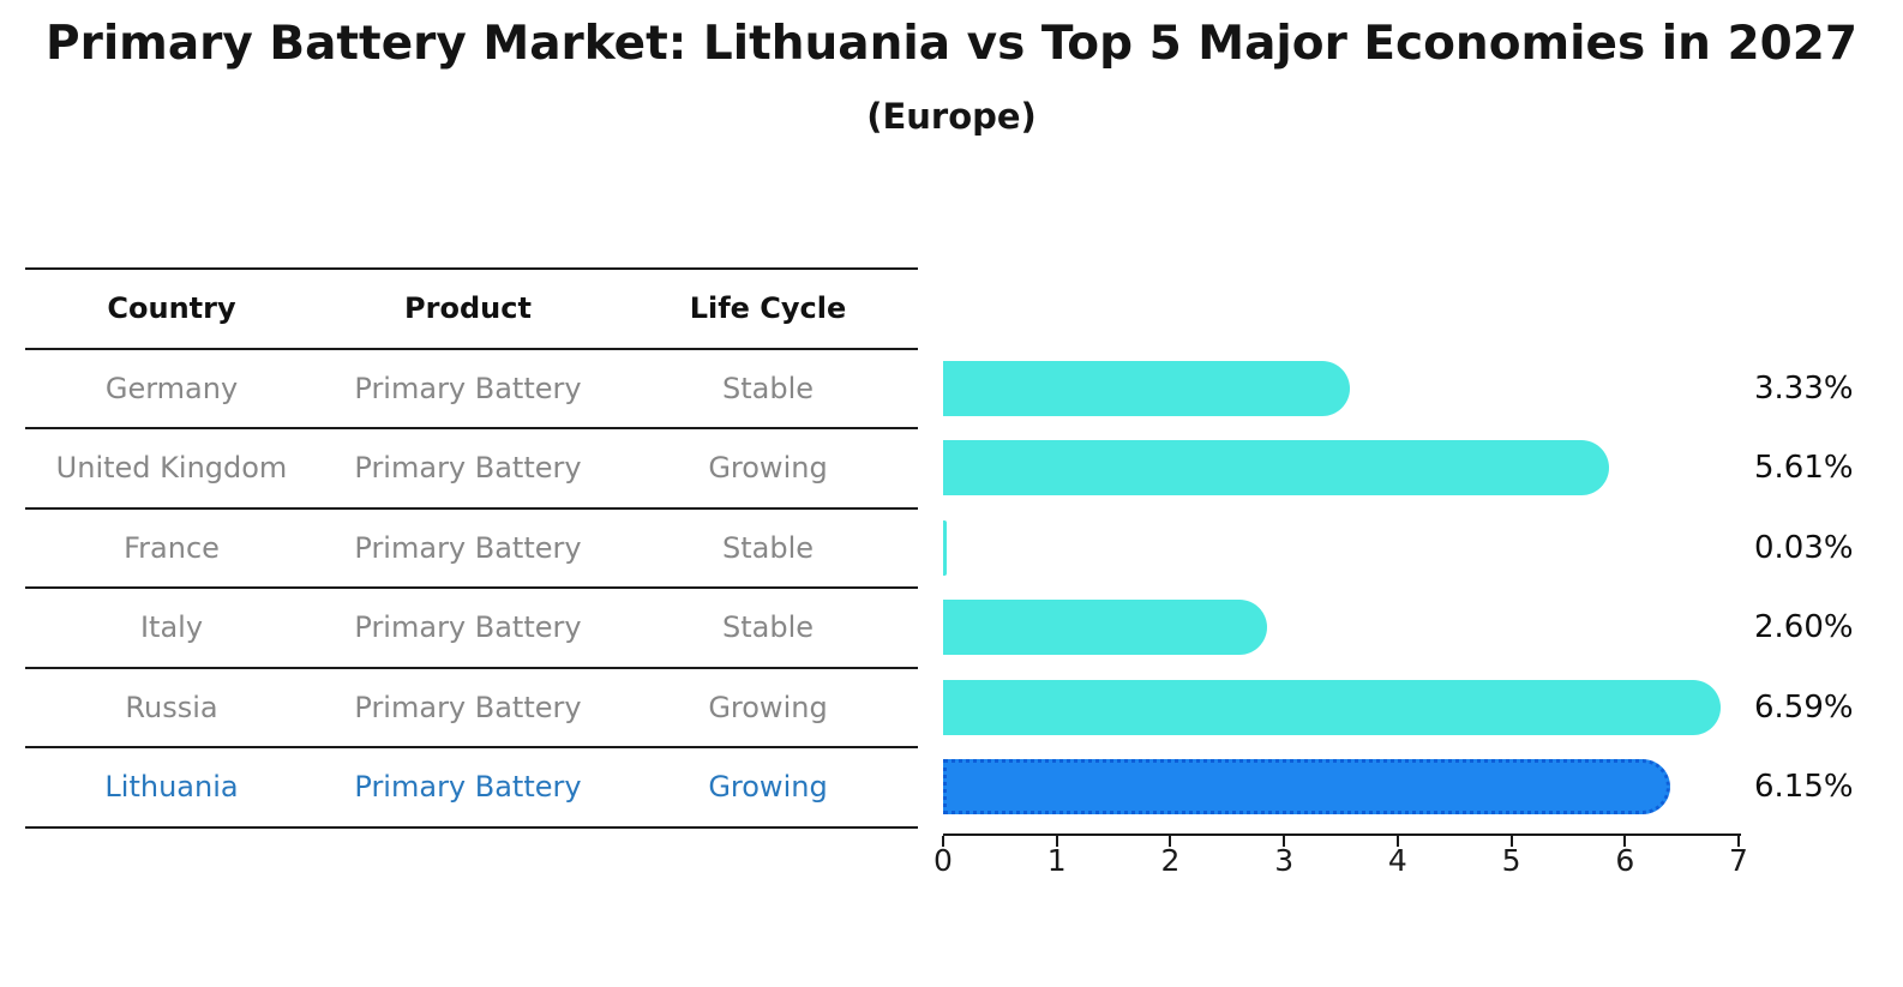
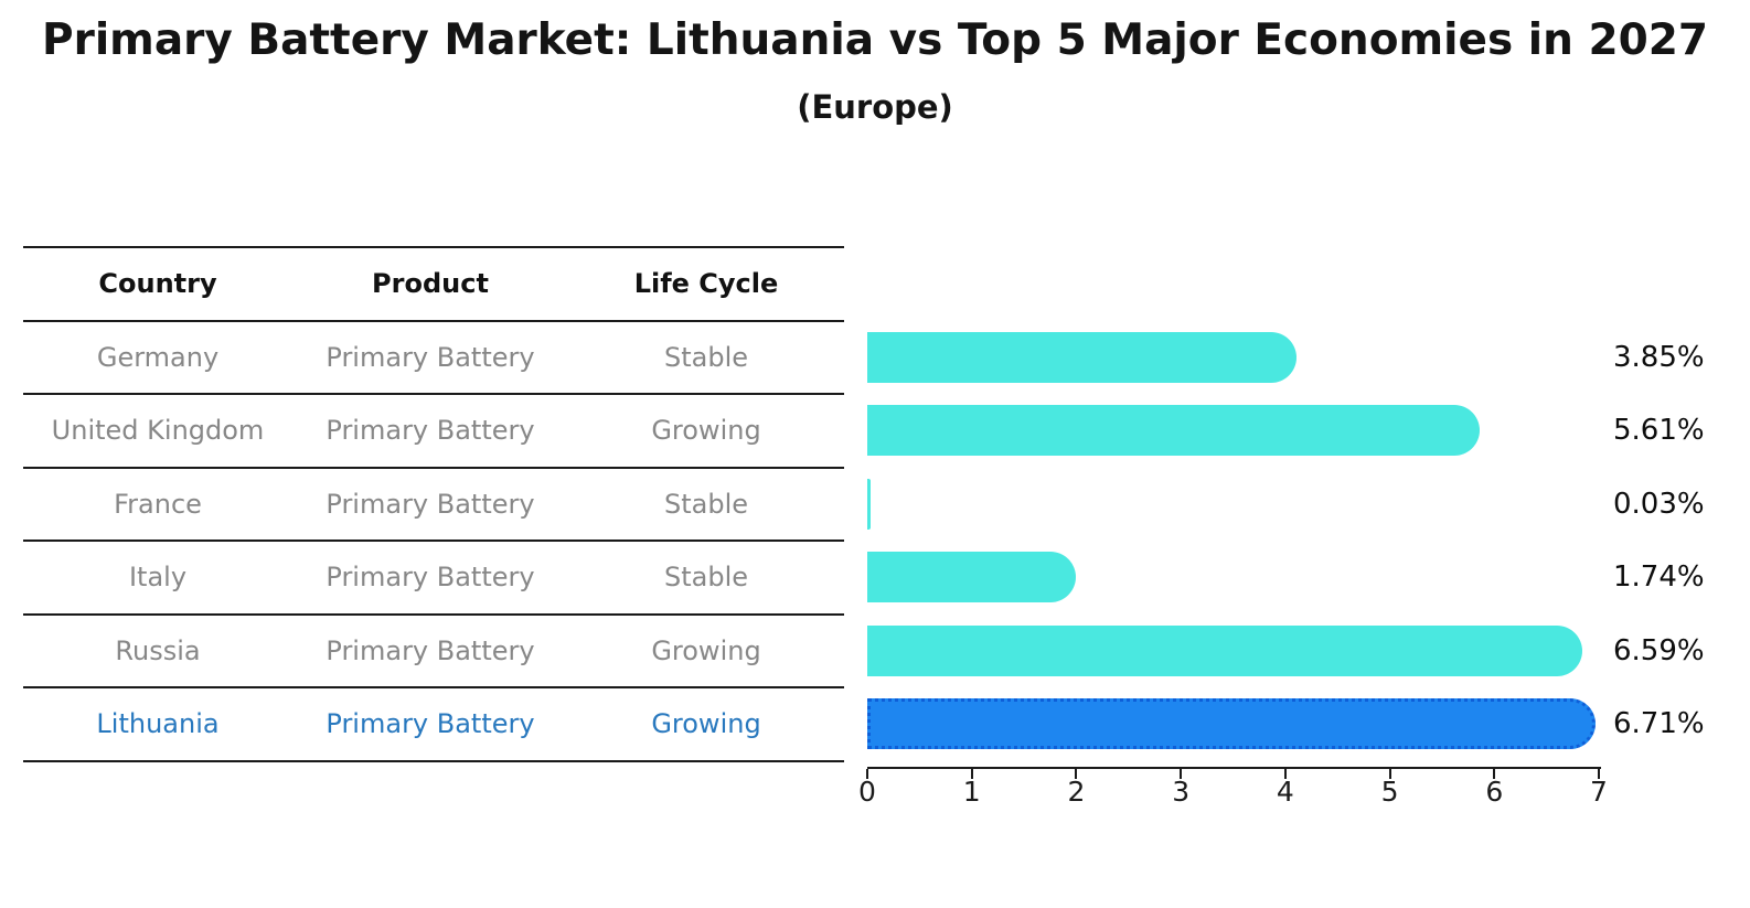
Germany: 3.33% -> 3.85%
Italy: 2.60% -> 1.74%
Lithuania: 6.15% -> 6.71%
